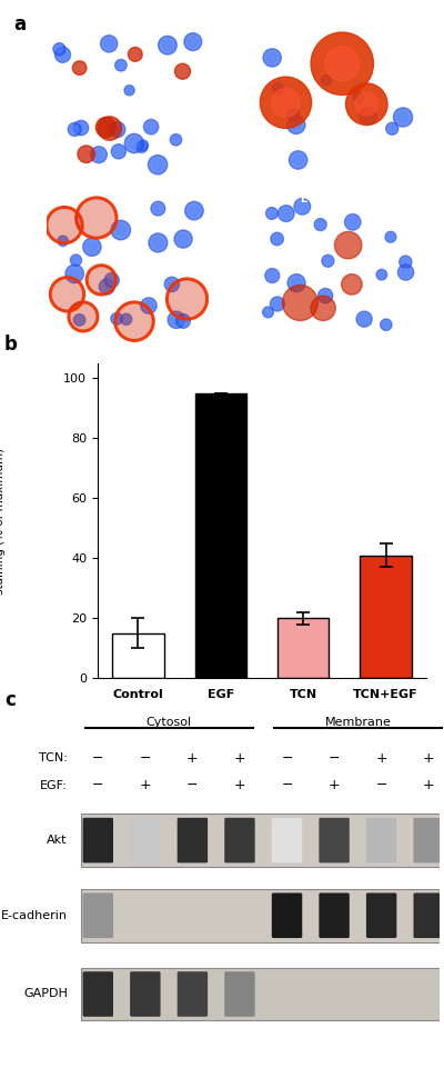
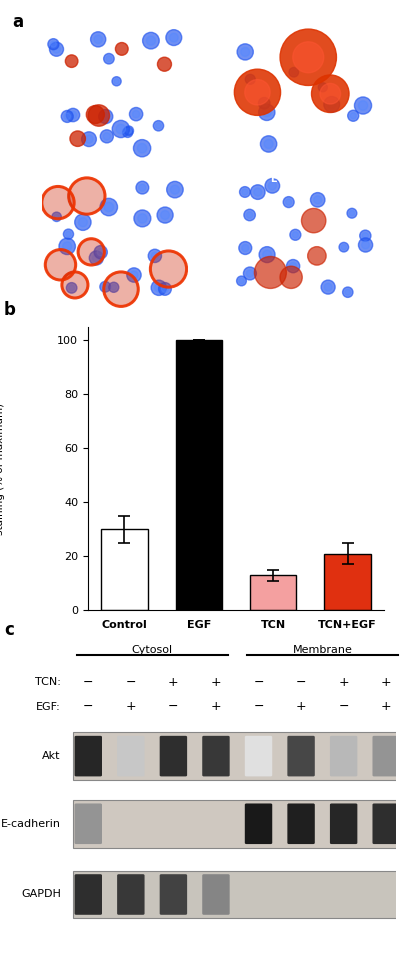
Control: 15 -> 30
EGF: 95 -> 100
TCN: 20 -> 13
TCN+EGF: 41 -> 21
